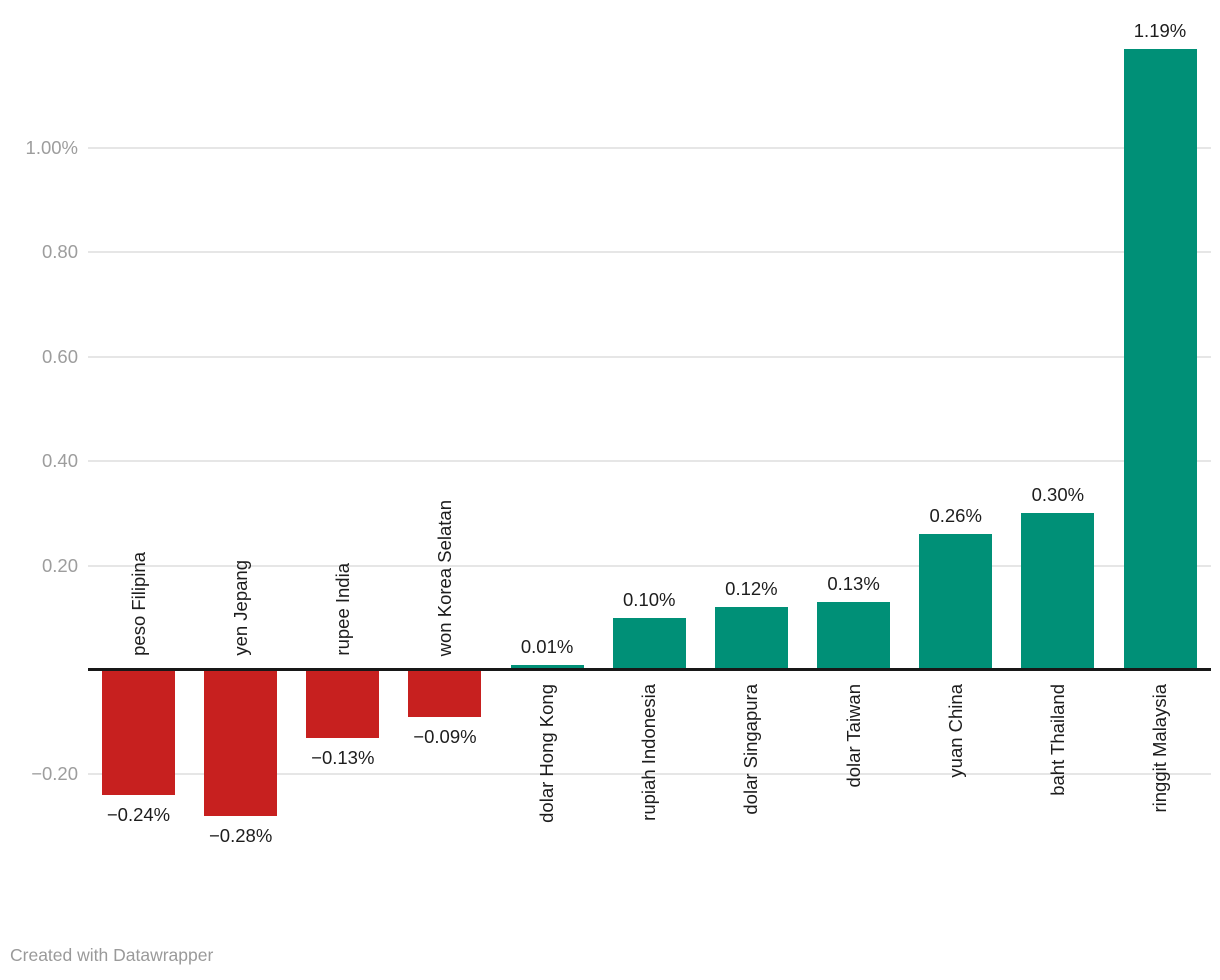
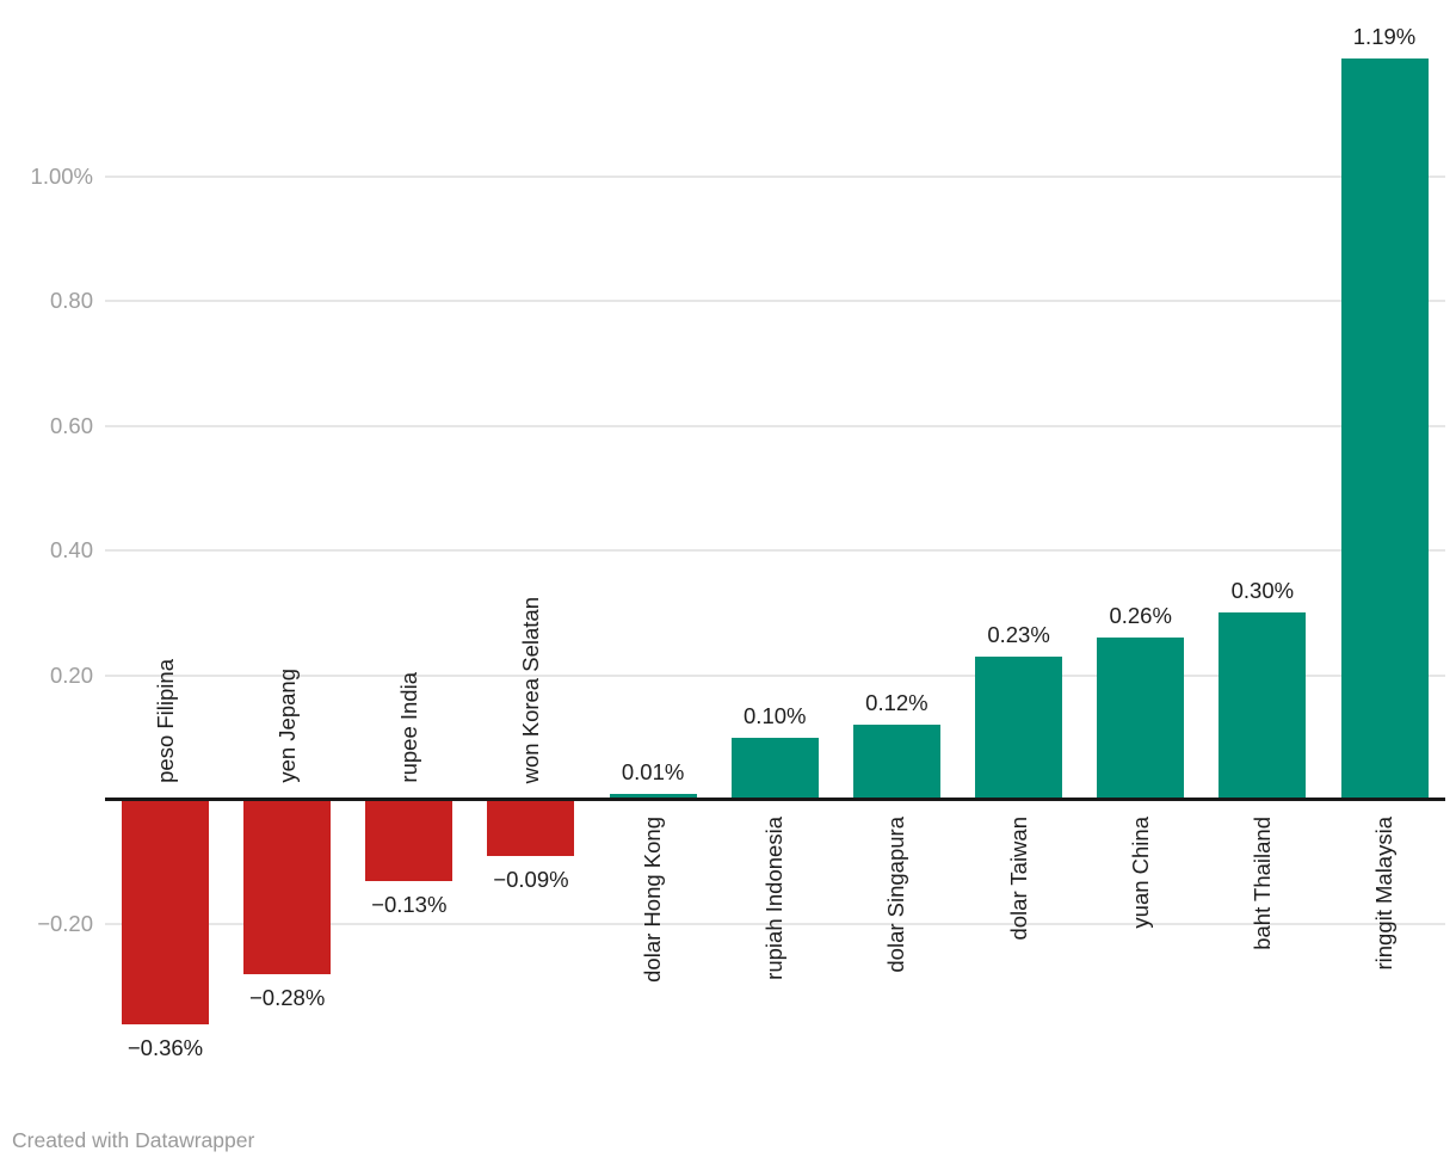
peso Filipina: −0.24% -> −0.36%
dolar Taiwan: 0.13% -> 0.23%
